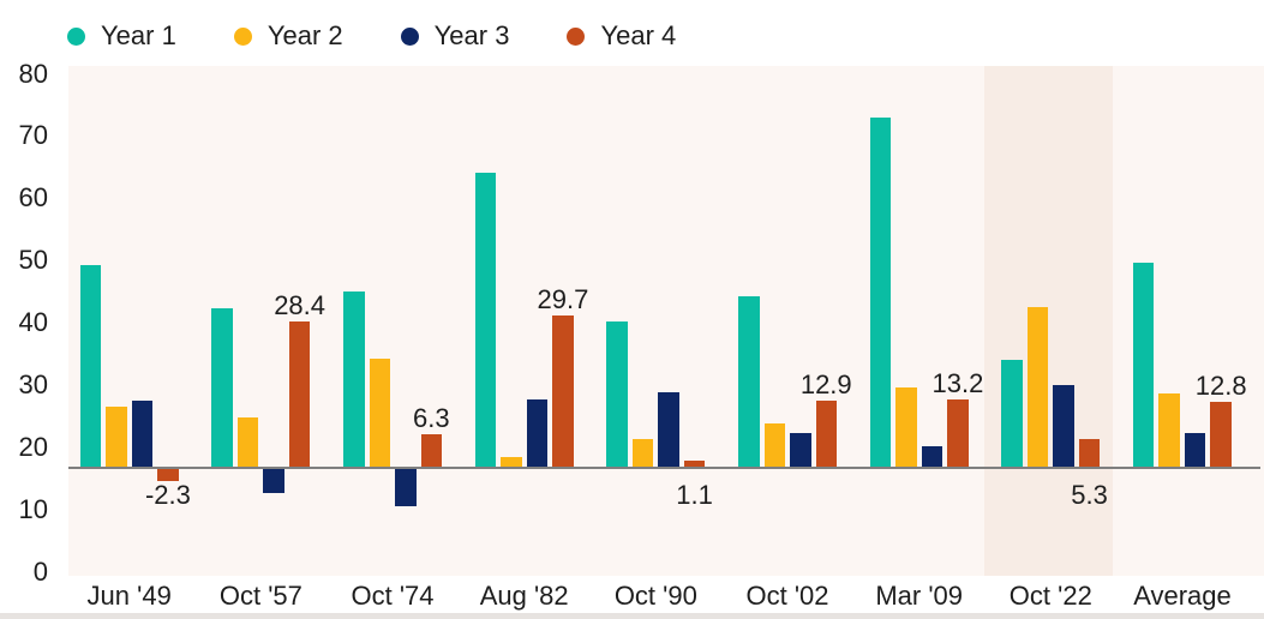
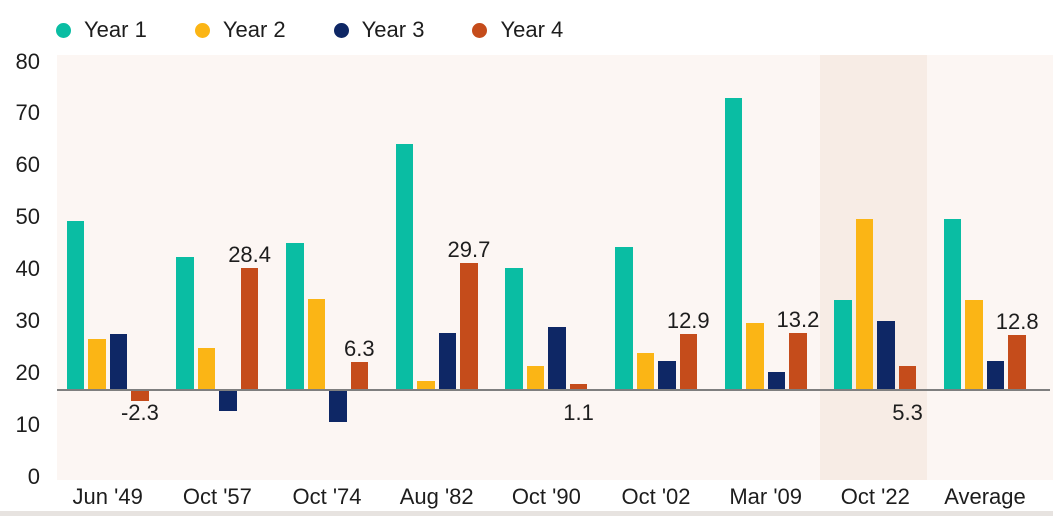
Year 2/Oct '22: 31 -> 40
Year 2/Average: 14 -> 21
